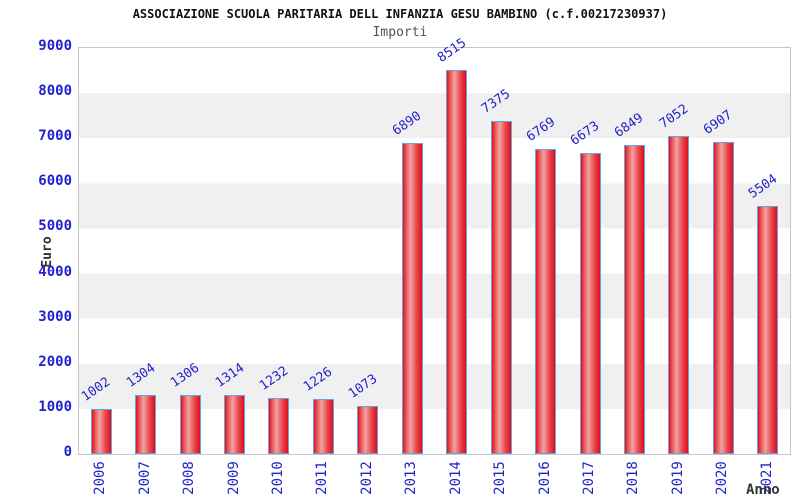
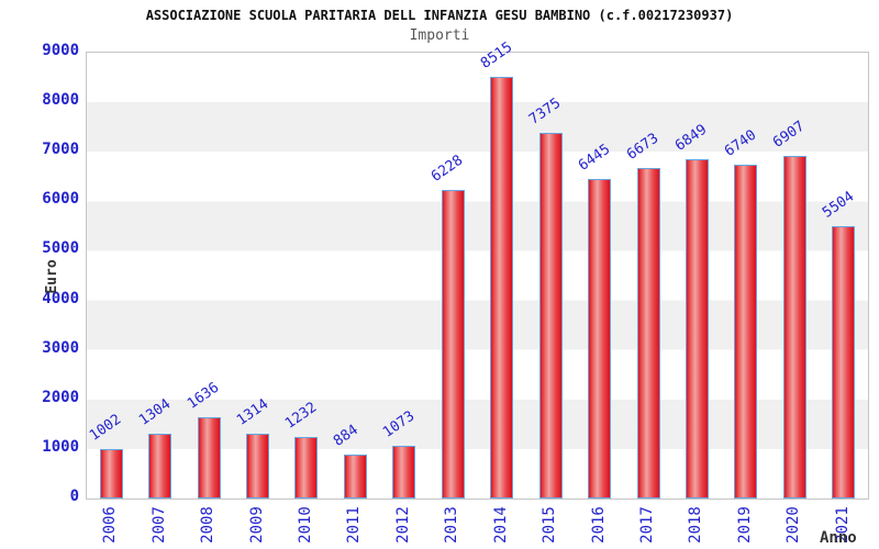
2008: 1306 -> 1636
2011: 1226 -> 884
2013: 6890 -> 6228
2016: 6769 -> 6445
2019: 7052 -> 6740
